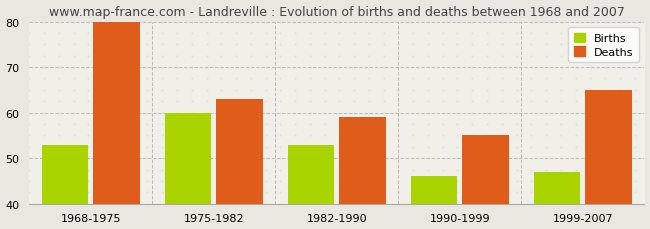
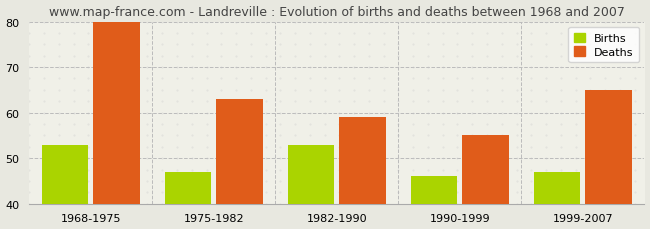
Births/1975-1982: 60 -> 47
